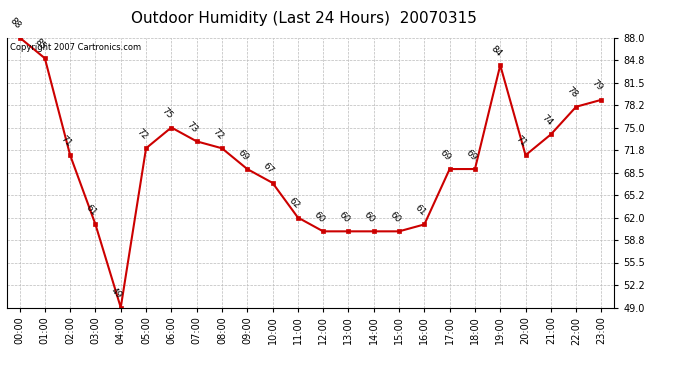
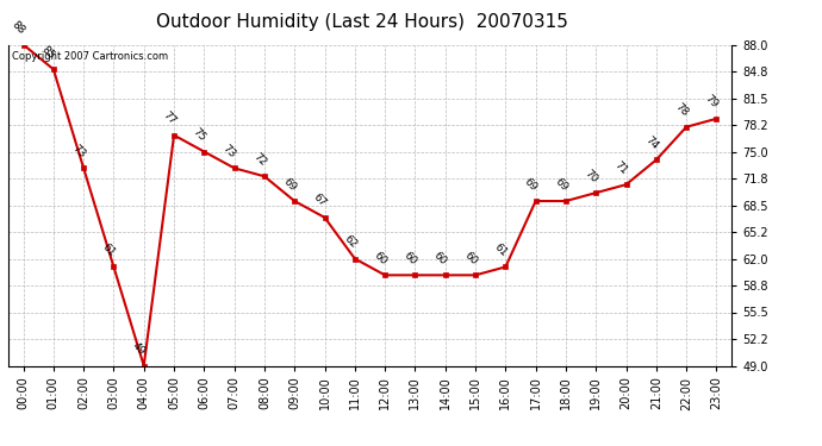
02:00: 71 -> 73
05:00: 72 -> 77
19:00: 84 -> 70
